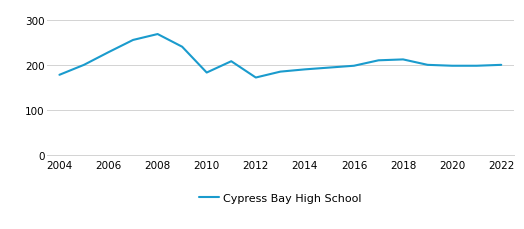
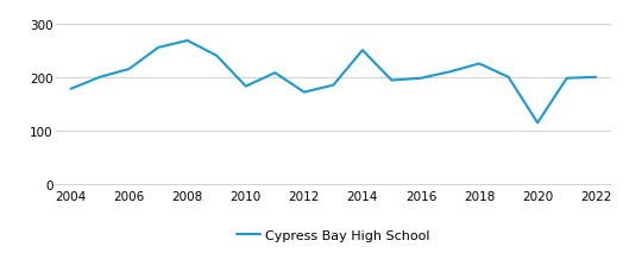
2006: 228 -> 215
2014: 190 -> 250
2018: 212 -> 225
2020: 198 -> 115
